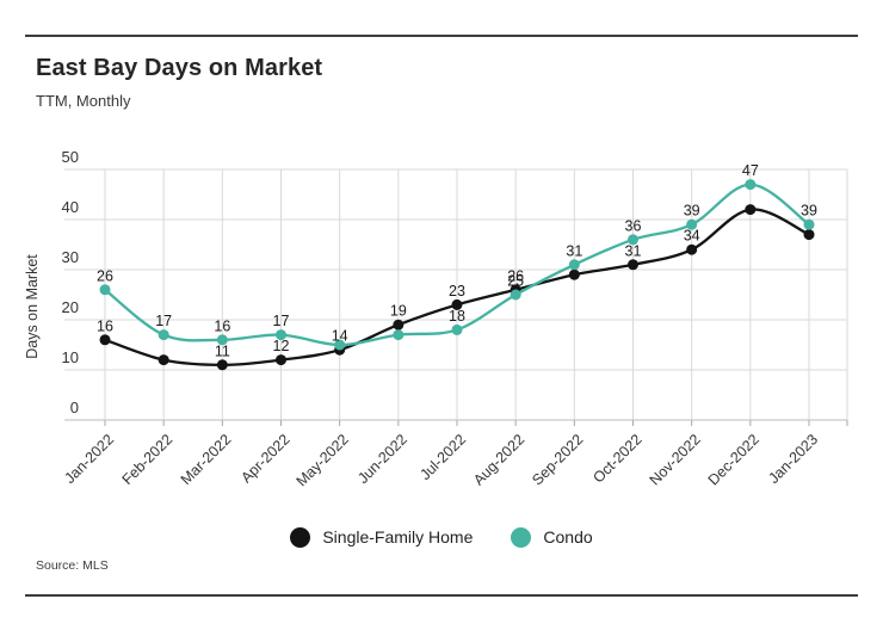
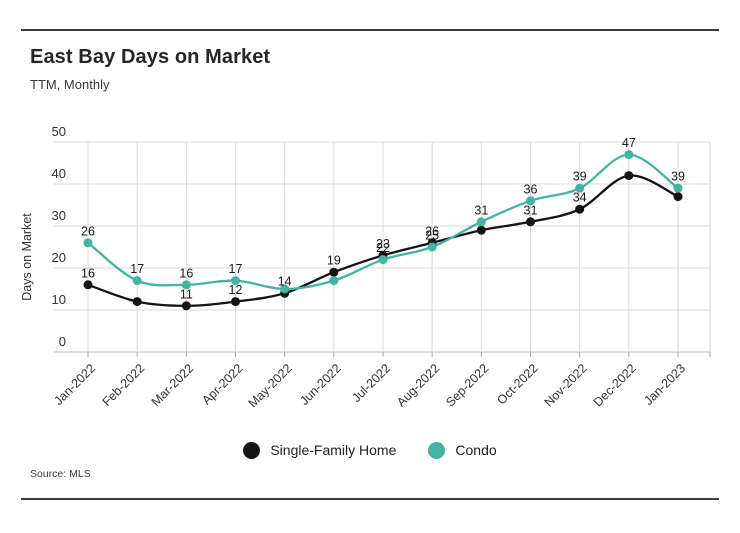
Condo/Jul-2022: 18 -> 22
